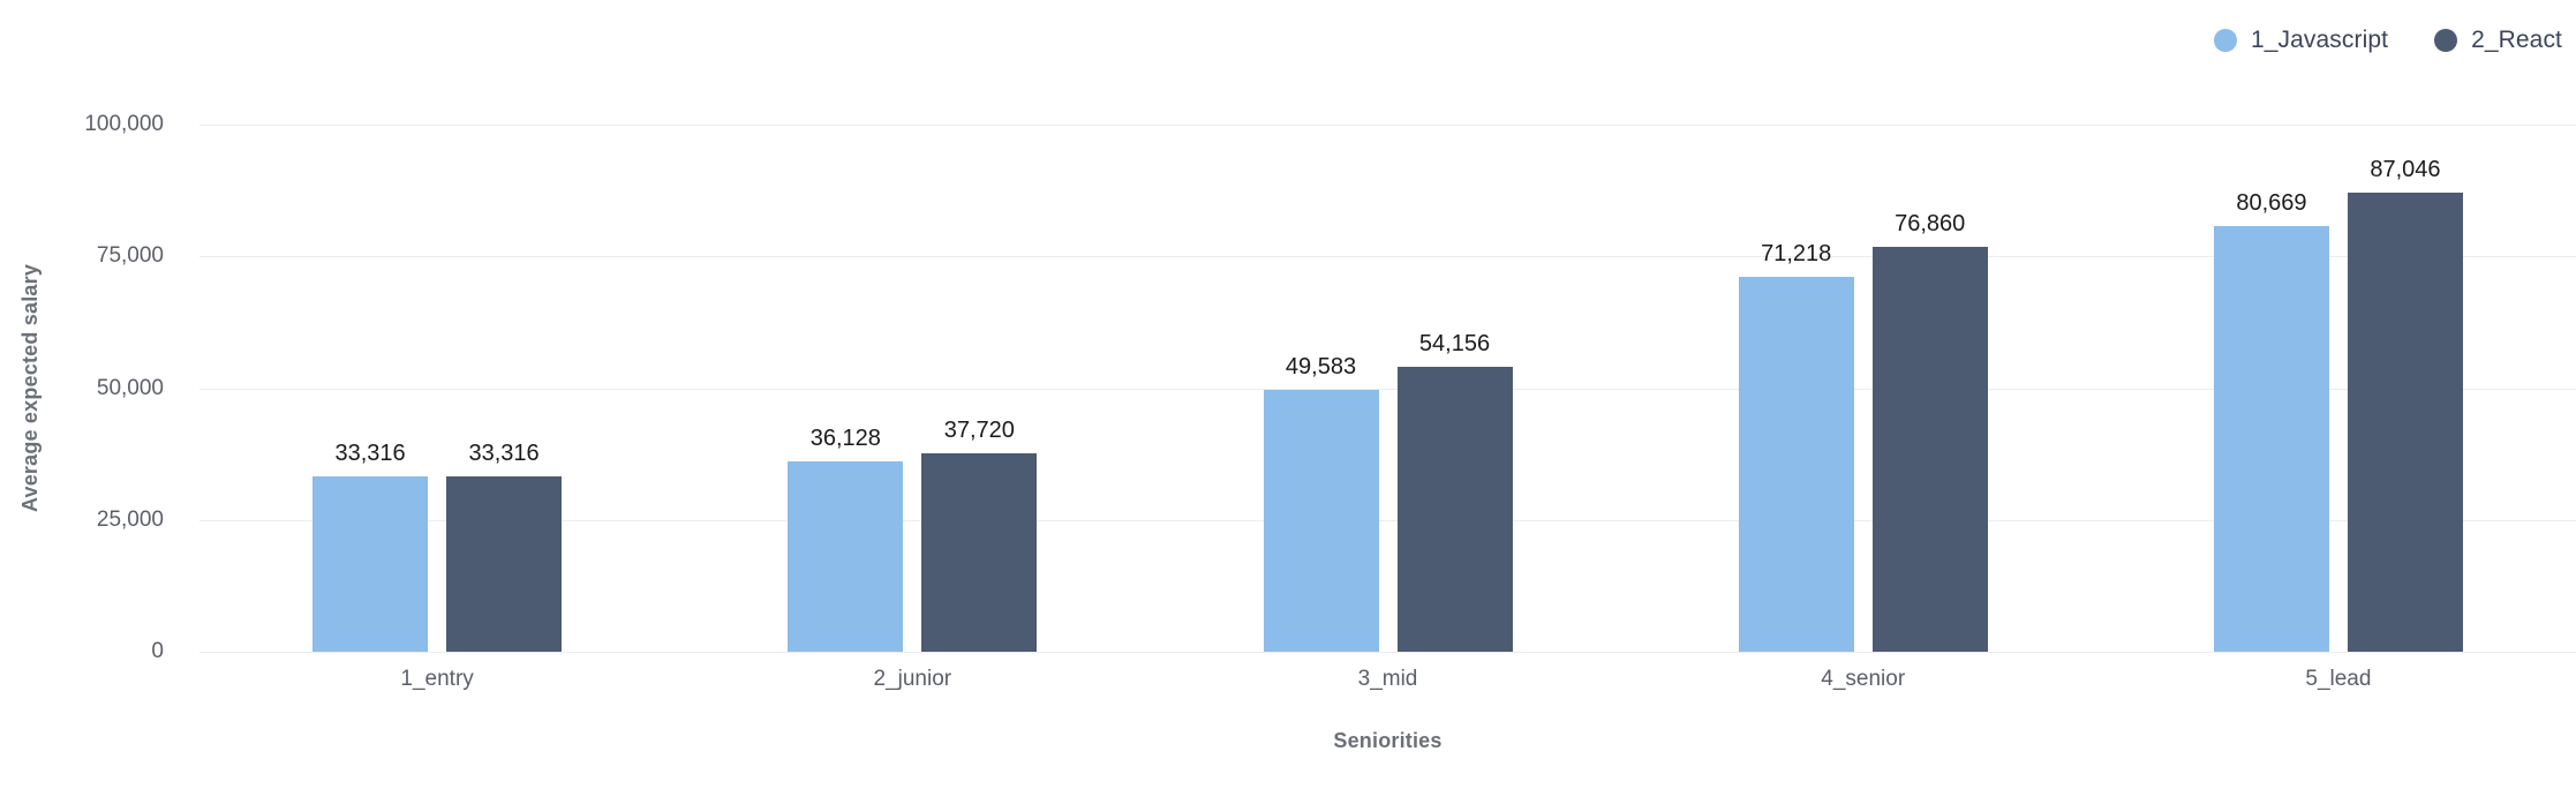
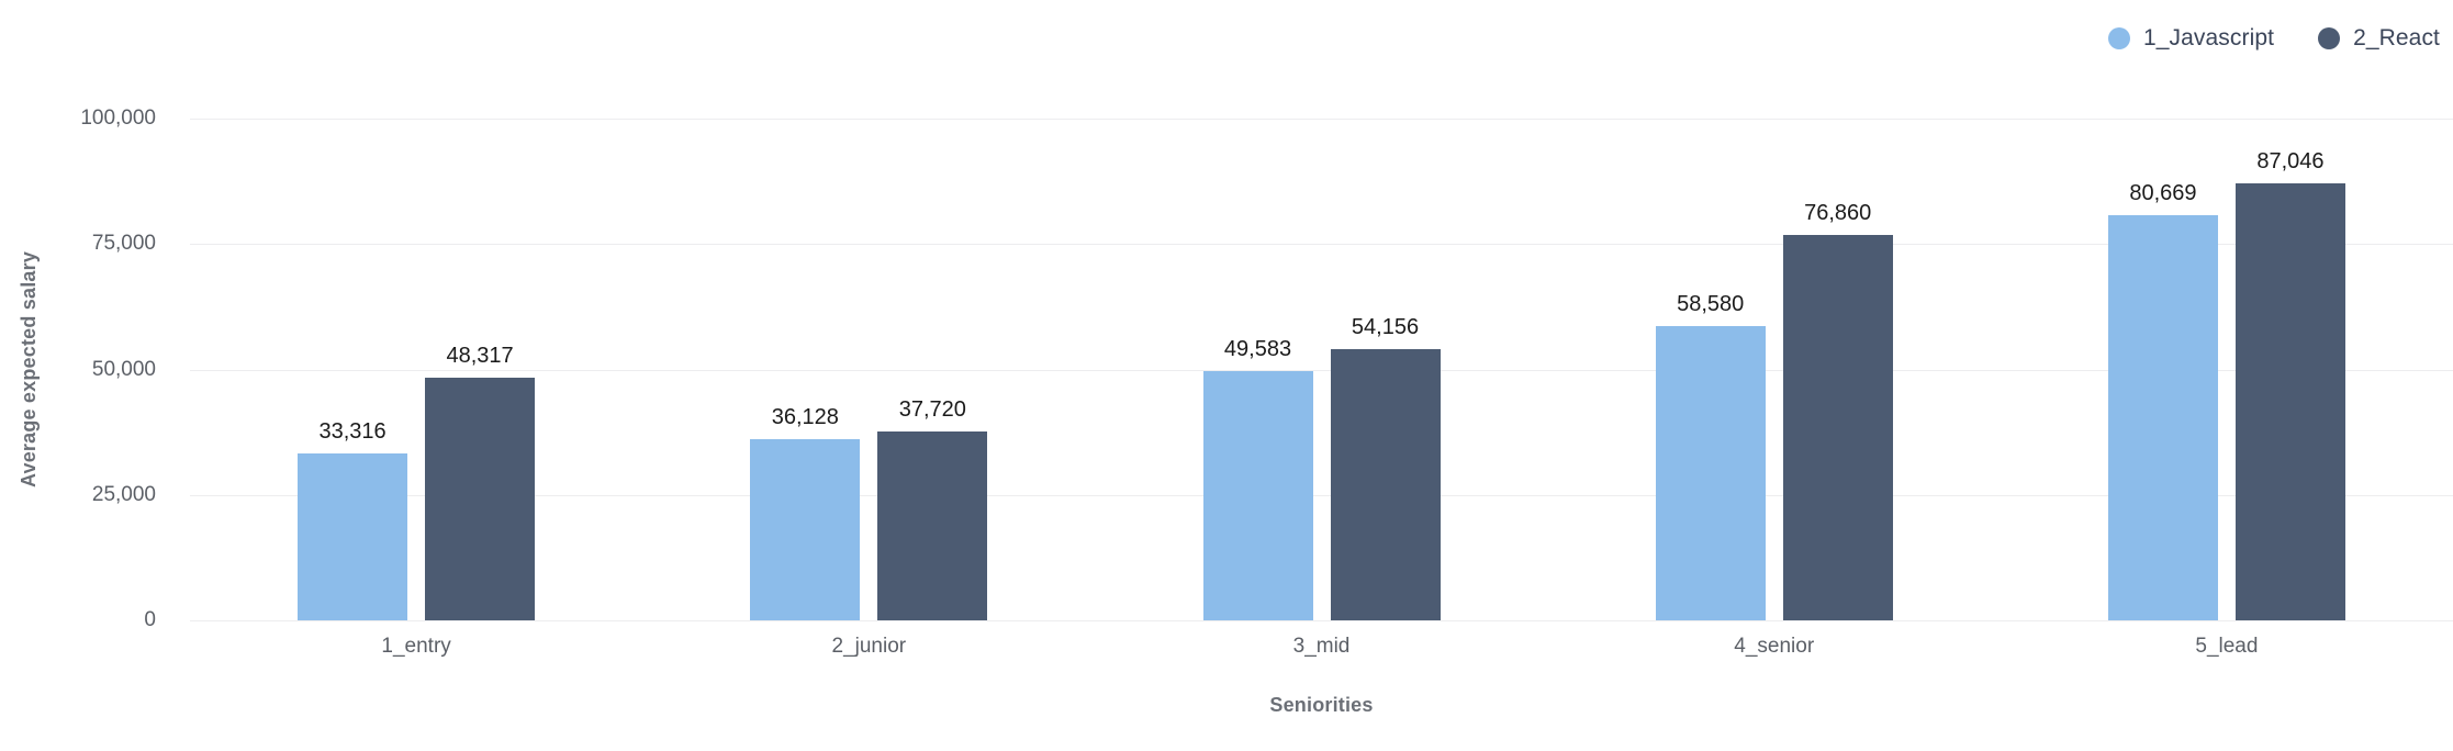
2_React/1_entry: 33,316 -> 48,317
1_Javascript/4_senior: 71,218 -> 58,580
